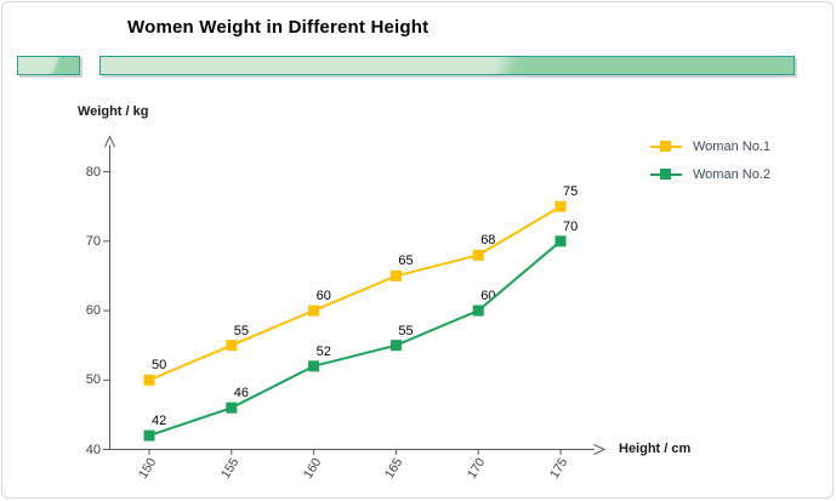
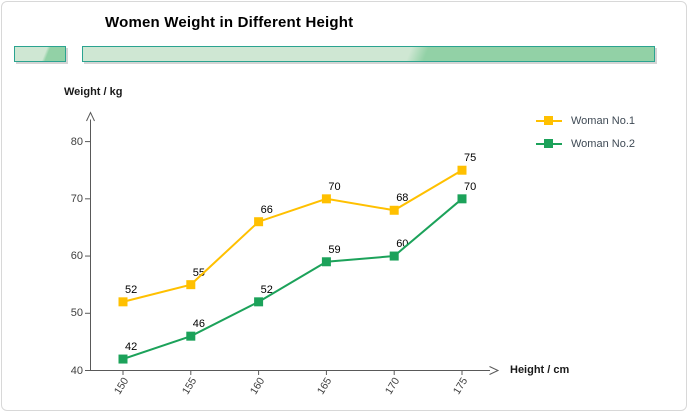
Woman No.1/150: 50 -> 52
Woman No.1/160: 60 -> 66
Woman No.1/165: 65 -> 70
Woman No.2/165: 55 -> 59
